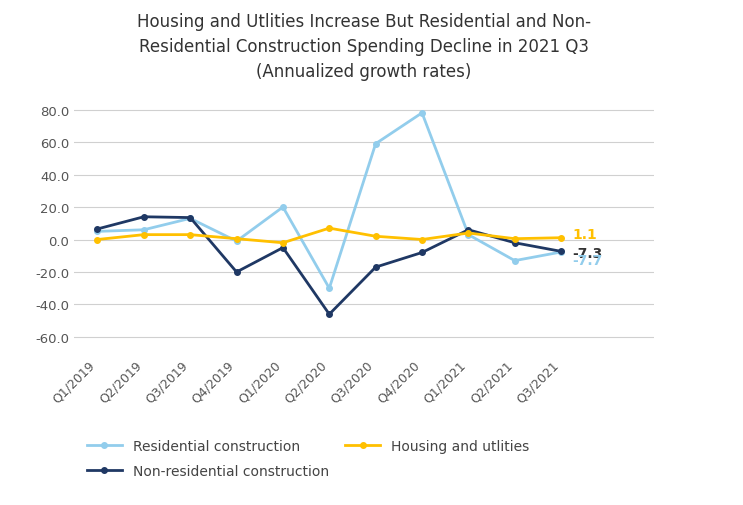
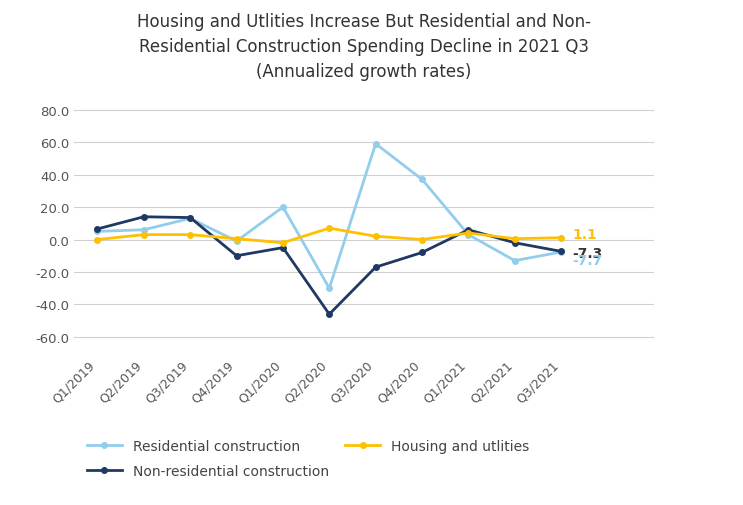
Non-residential construction/Q4/2019: -20 -> -10
Residential construction/Q4/2020: 78 -> 37
